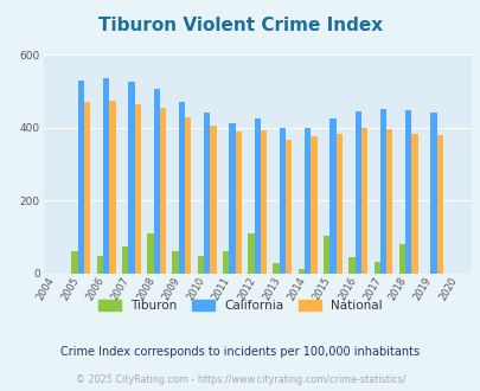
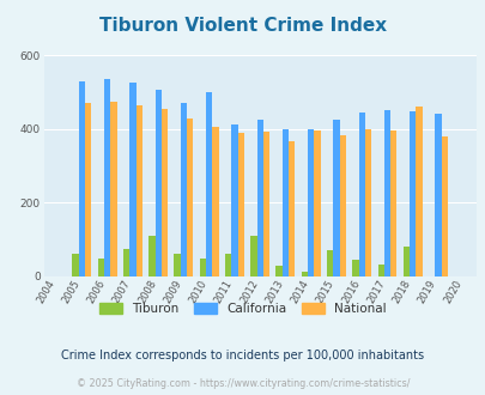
California/2010: 440 -> 500
National/2014: 375 -> 395
Tiburon/2015: 105 -> 70
National/2018: 383 -> 460
